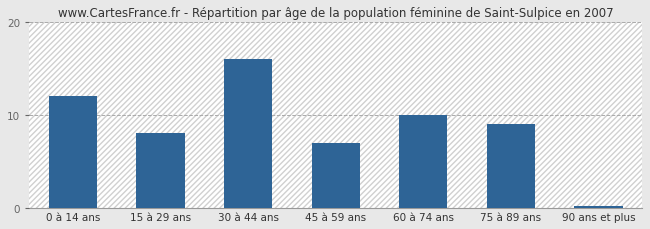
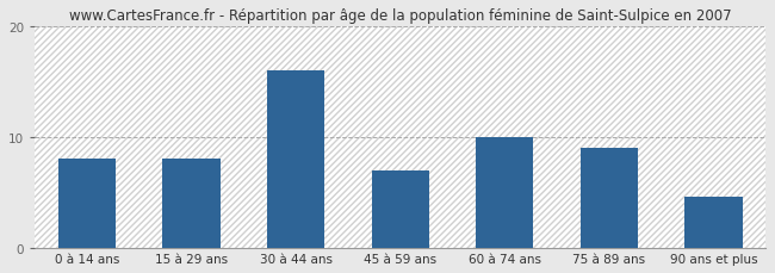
0 à 14 ans: 12.0 -> 8.0
90 ans et plus: 0.2 -> 4.6
